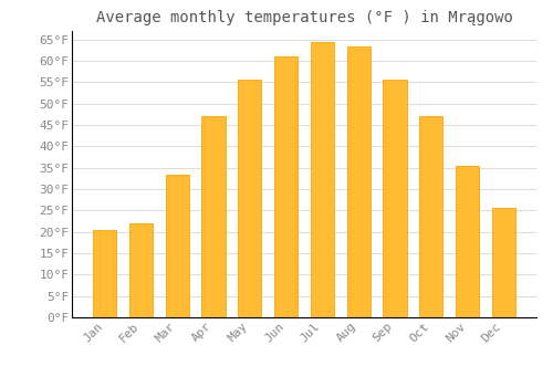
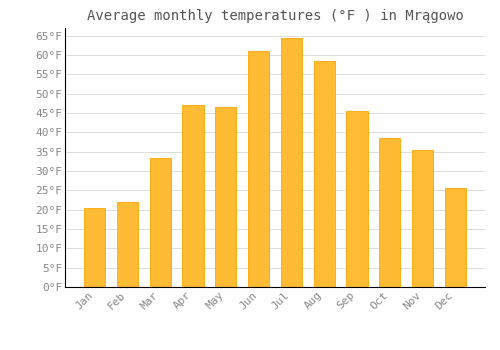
May: 55.5°F -> 46.5°F
Aug: 63.5°F -> 58.5°F
Sep: 55.5°F -> 45.5°F
Oct: 47.0°F -> 38.5°F
